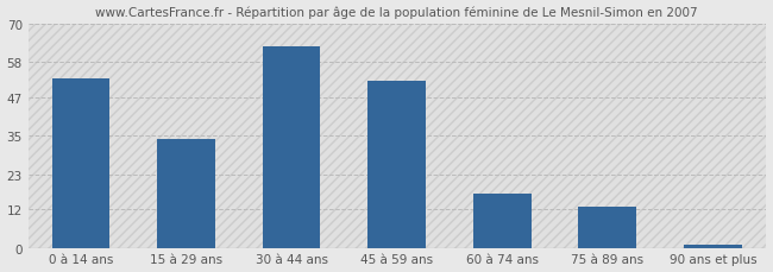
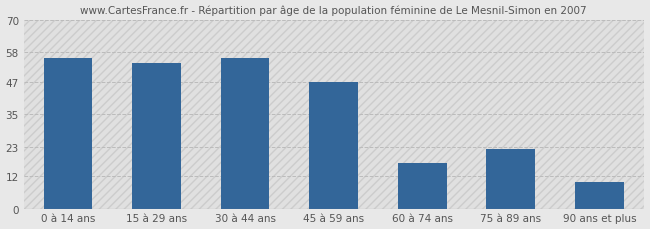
0 à 14 ans: 53 -> 56
15 à 29 ans: 34 -> 54
30 à 44 ans: 63 -> 56
45 à 59 ans: 52 -> 47
75 à 89 ans: 13 -> 22
90 ans et plus: 1 -> 10
